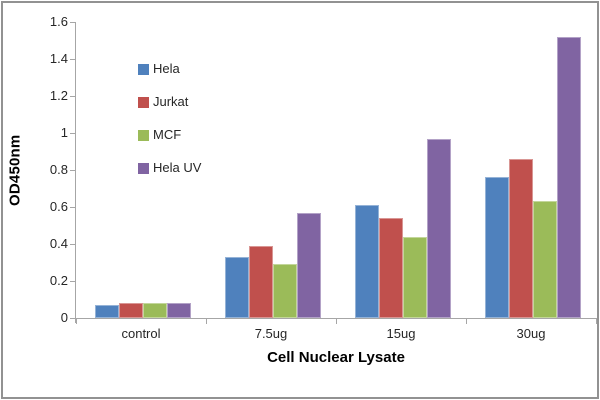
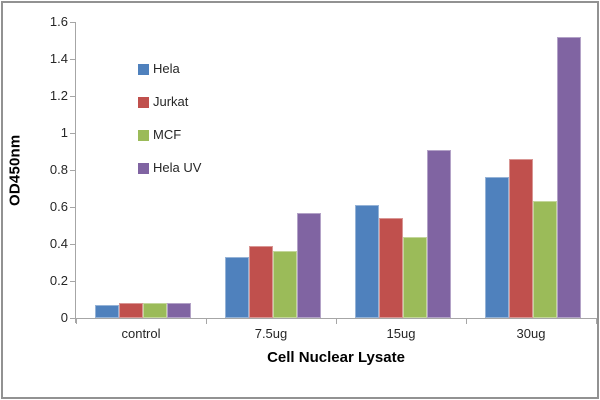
MCF/7.5ug: 0.29 -> 0.36
Hela UV/15ug: 0.97 -> 0.91
